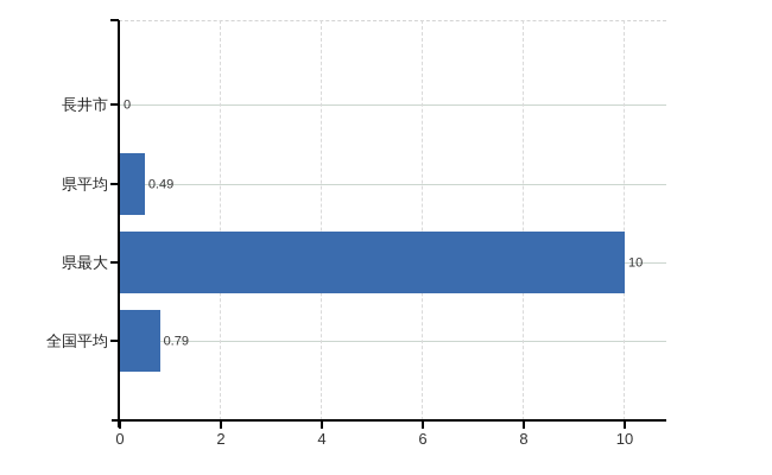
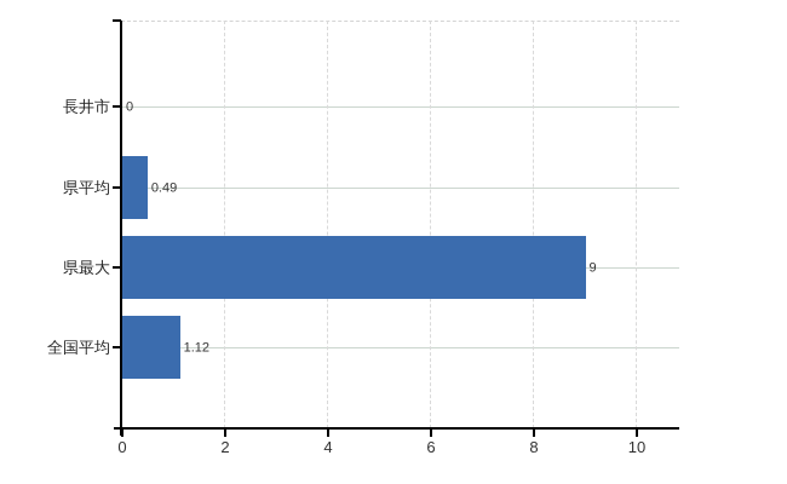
県最大: 10 -> 9
全国平均: 0.79 -> 1.12
